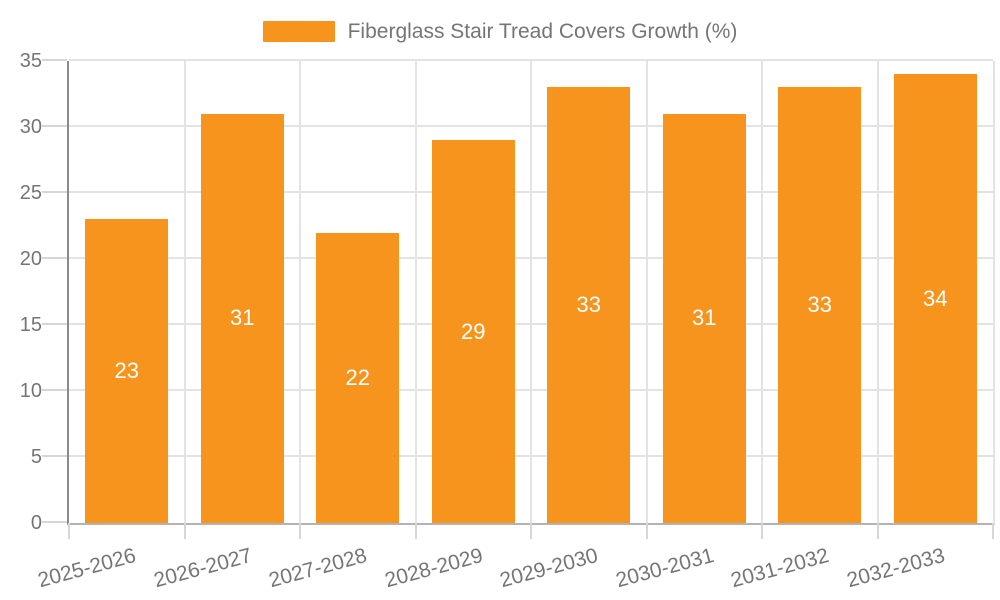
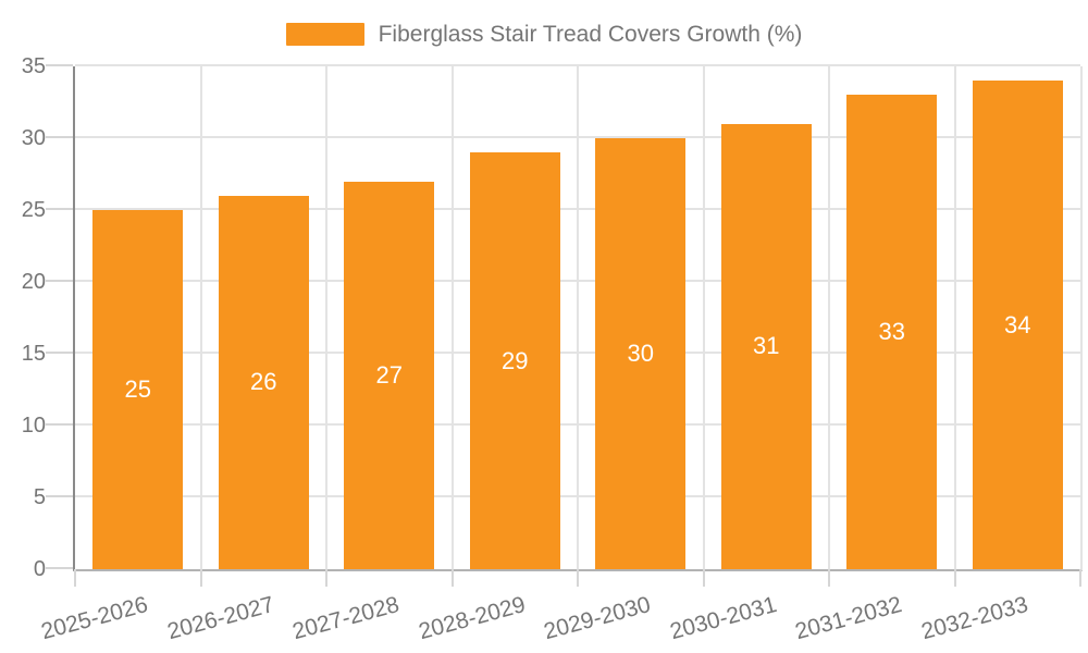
2025-2026: 23 -> 25
2026-2027: 31 -> 26
2027-2028: 22 -> 27
2029-2030: 33 -> 30
